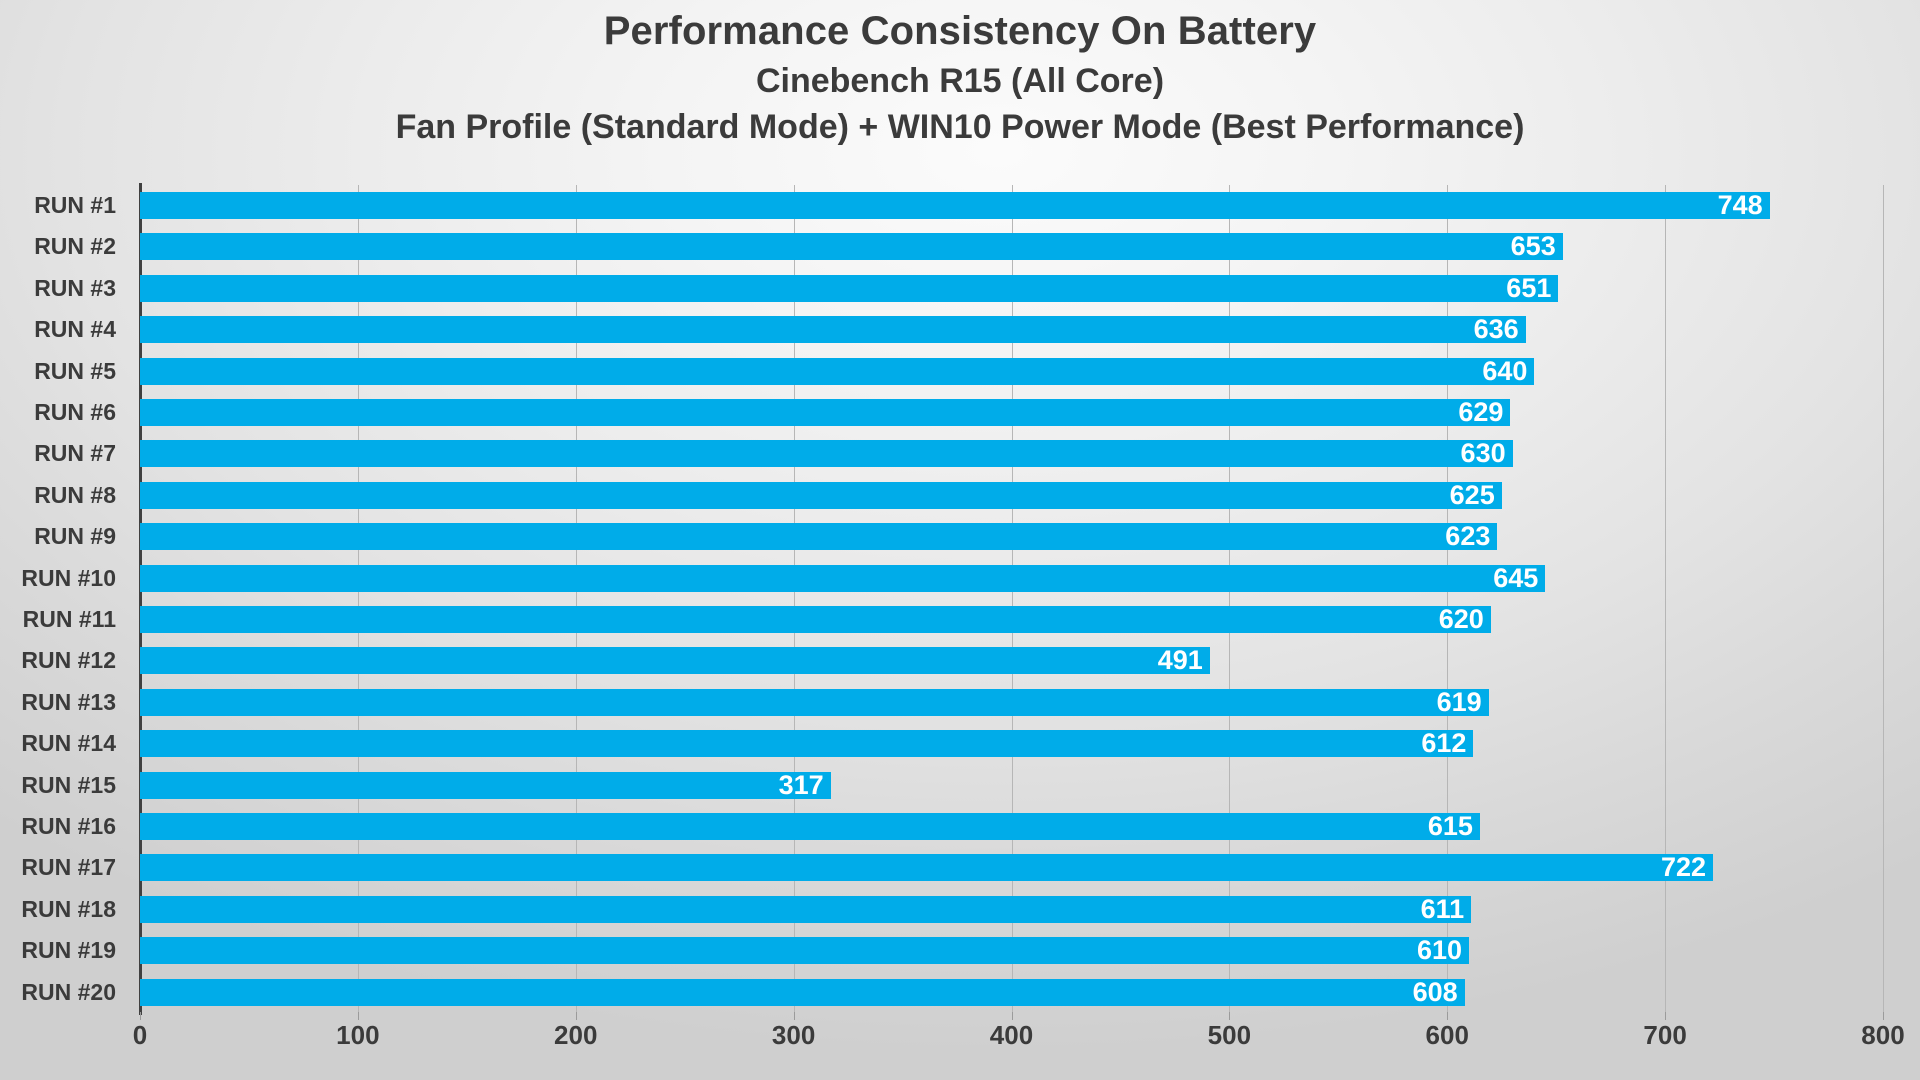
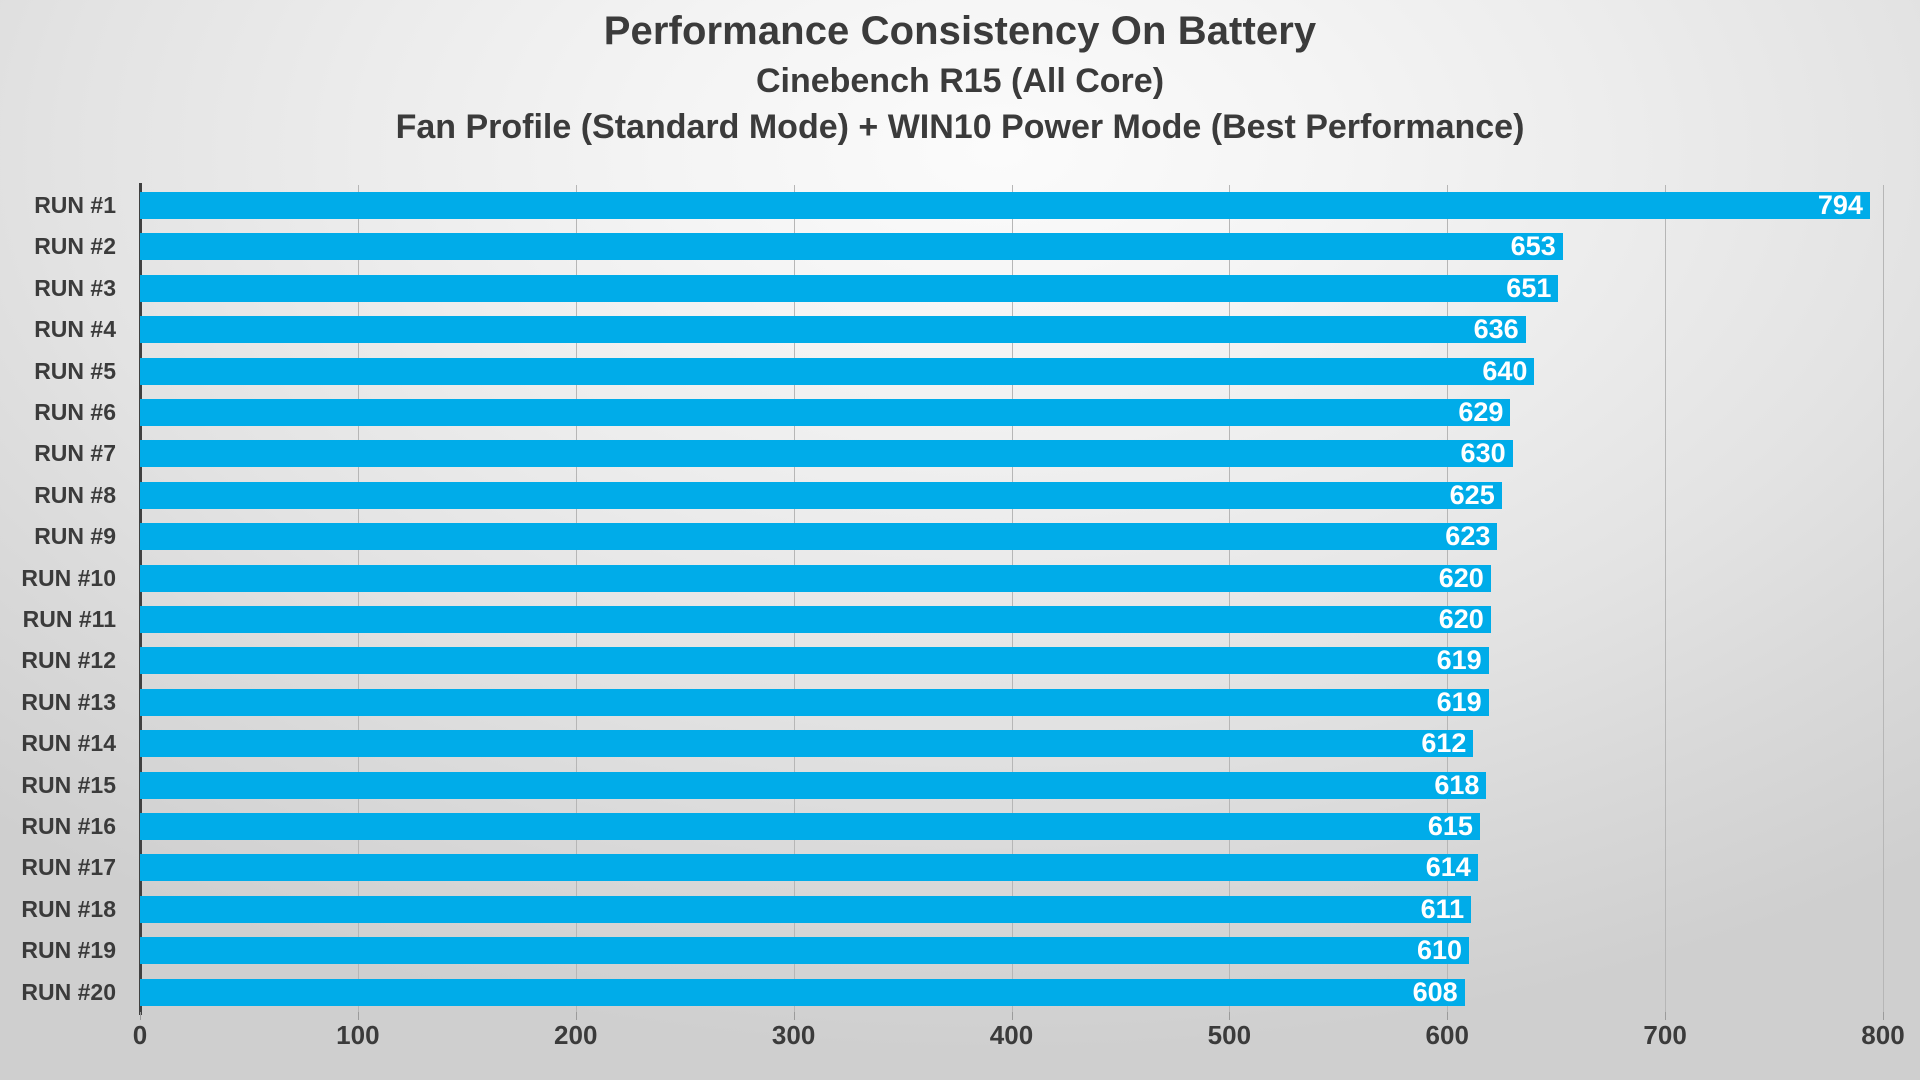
RUN #1: 748 -> 794
RUN #10: 645 -> 620
RUN #12: 491 -> 619
RUN #15: 317 -> 618
RUN #17: 722 -> 614
